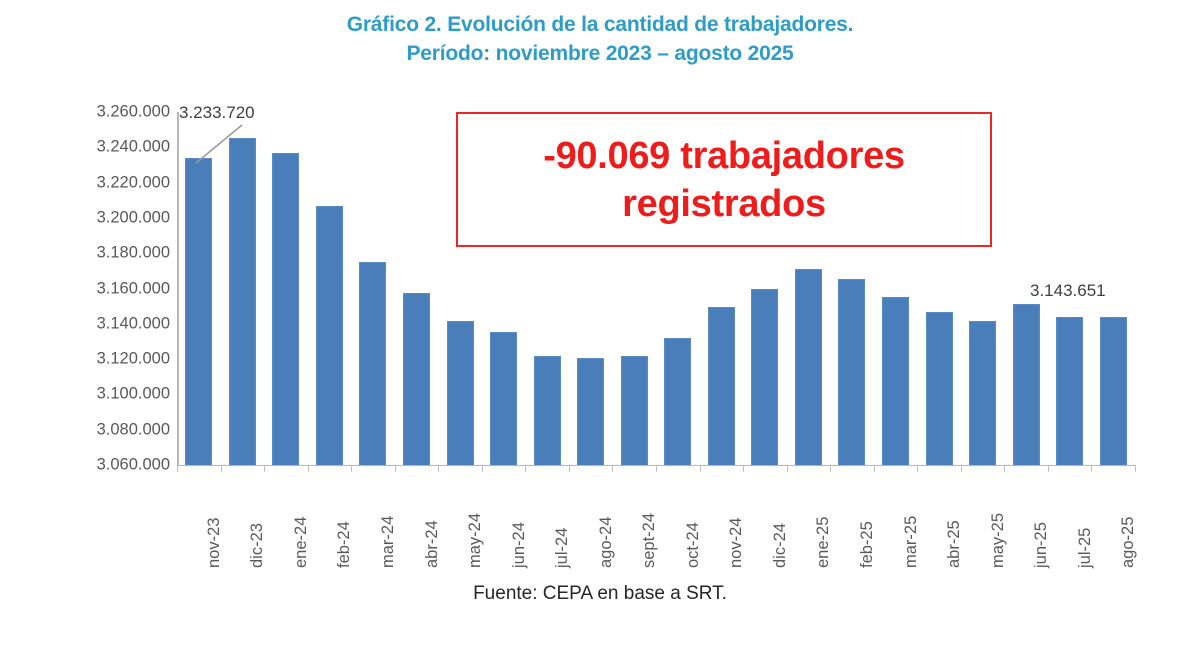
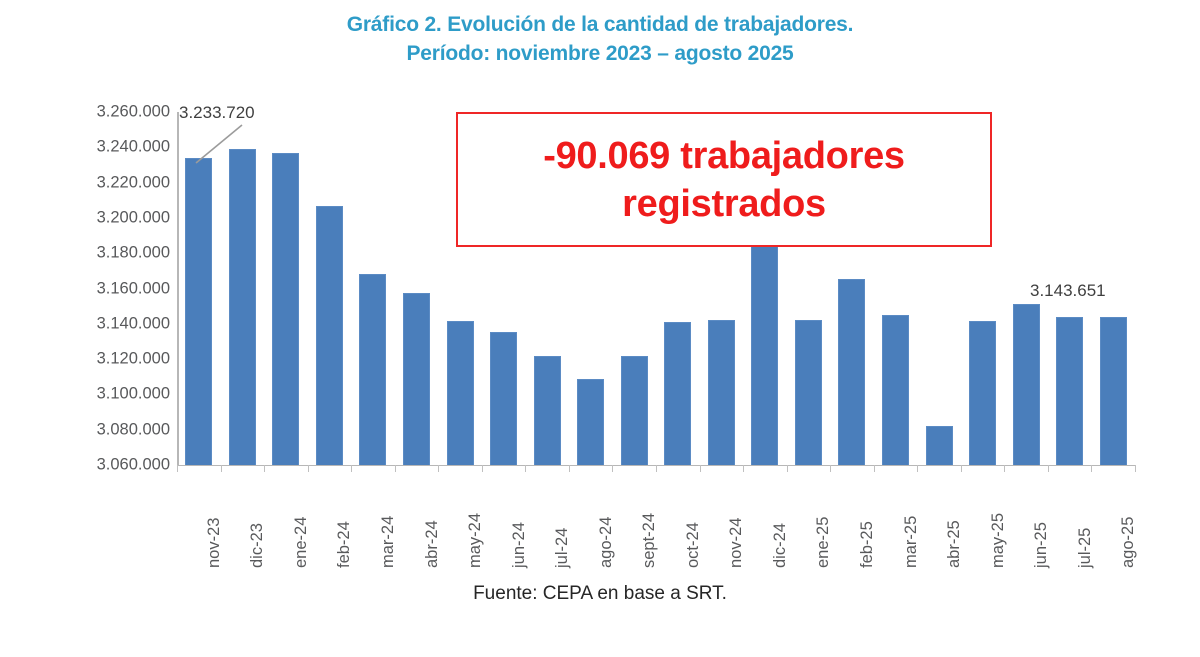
dic-23: 3246000 -> 3239000
mar-24: 3175000 -> 3168000
ago-24: 3120000 -> 3109000
oct-24: 3132000 -> 3141000
nov-24: 3150000 -> 3142000
dic-24: 3160000 -> 3190000
ene-25: 3171000 -> 3142000
mar-25: 3155000 -> 3145000
abr-25: 3146000 -> 3082000
